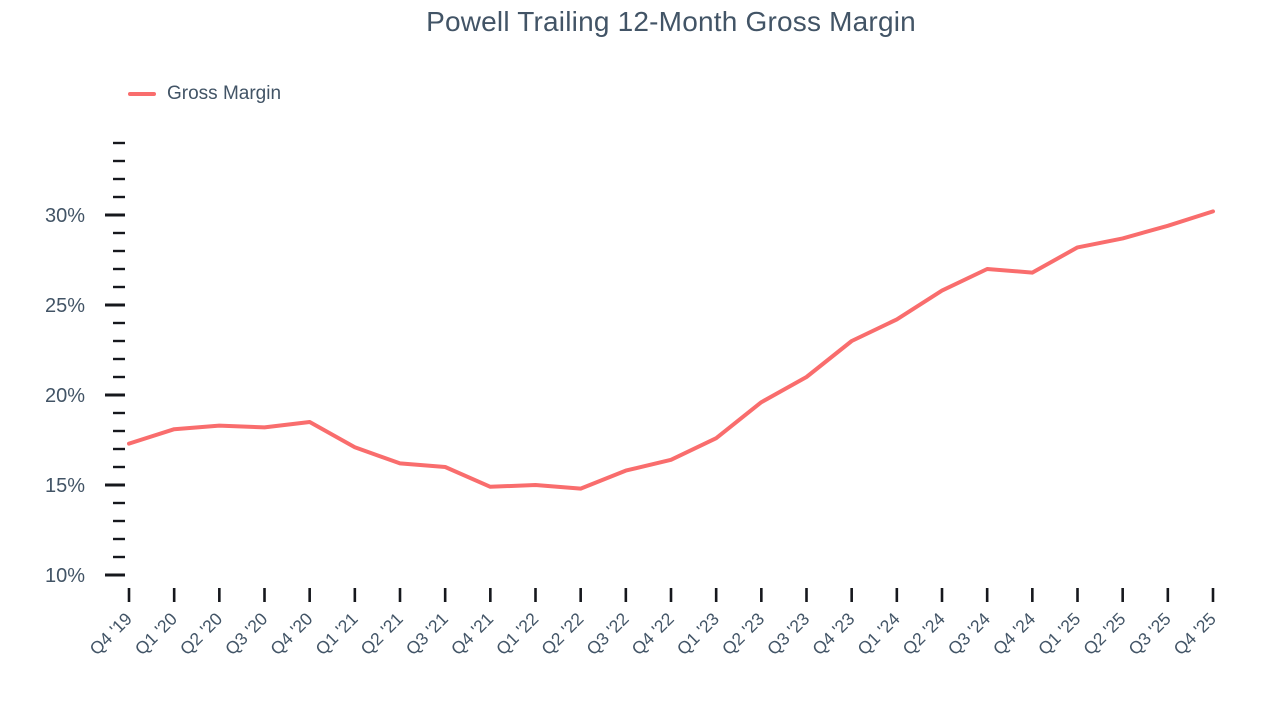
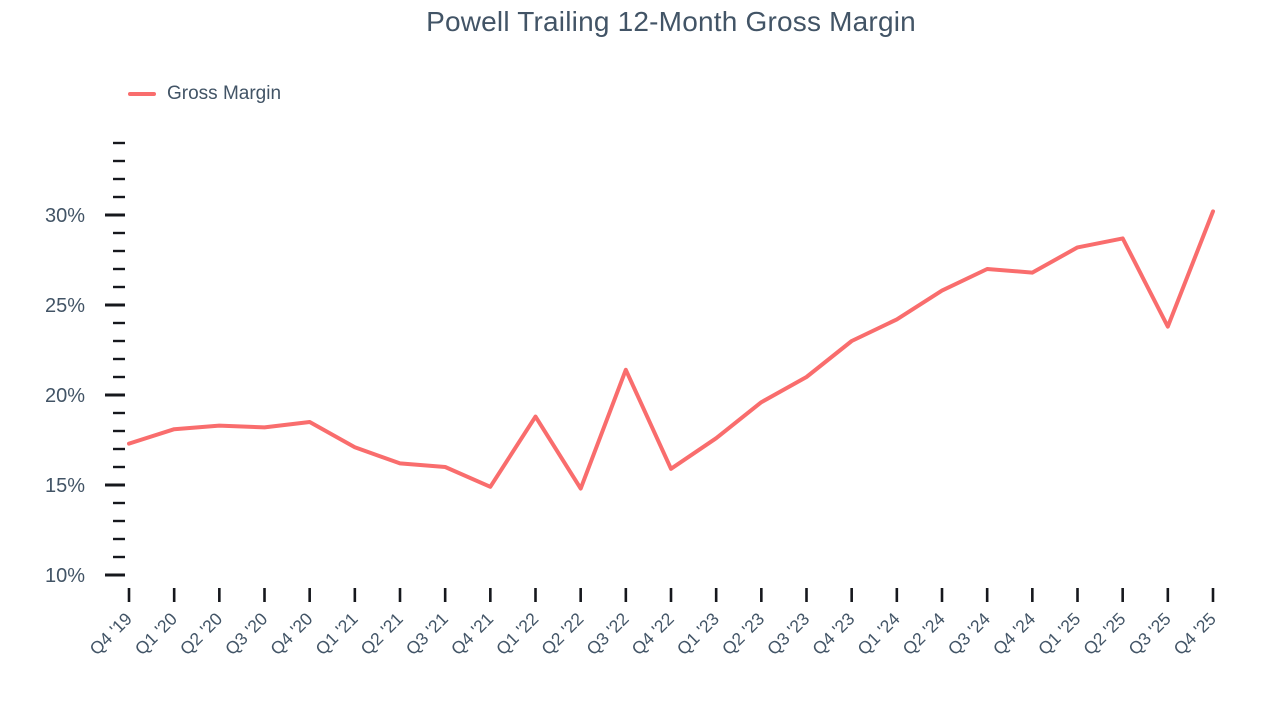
Q1 '22: 15.0% -> 18.8%
Q3 '22: 15.8% -> 21.4%
Q4 '22: 16.4% -> 15.9%
Q3 '25: 29.4% -> 23.8%
